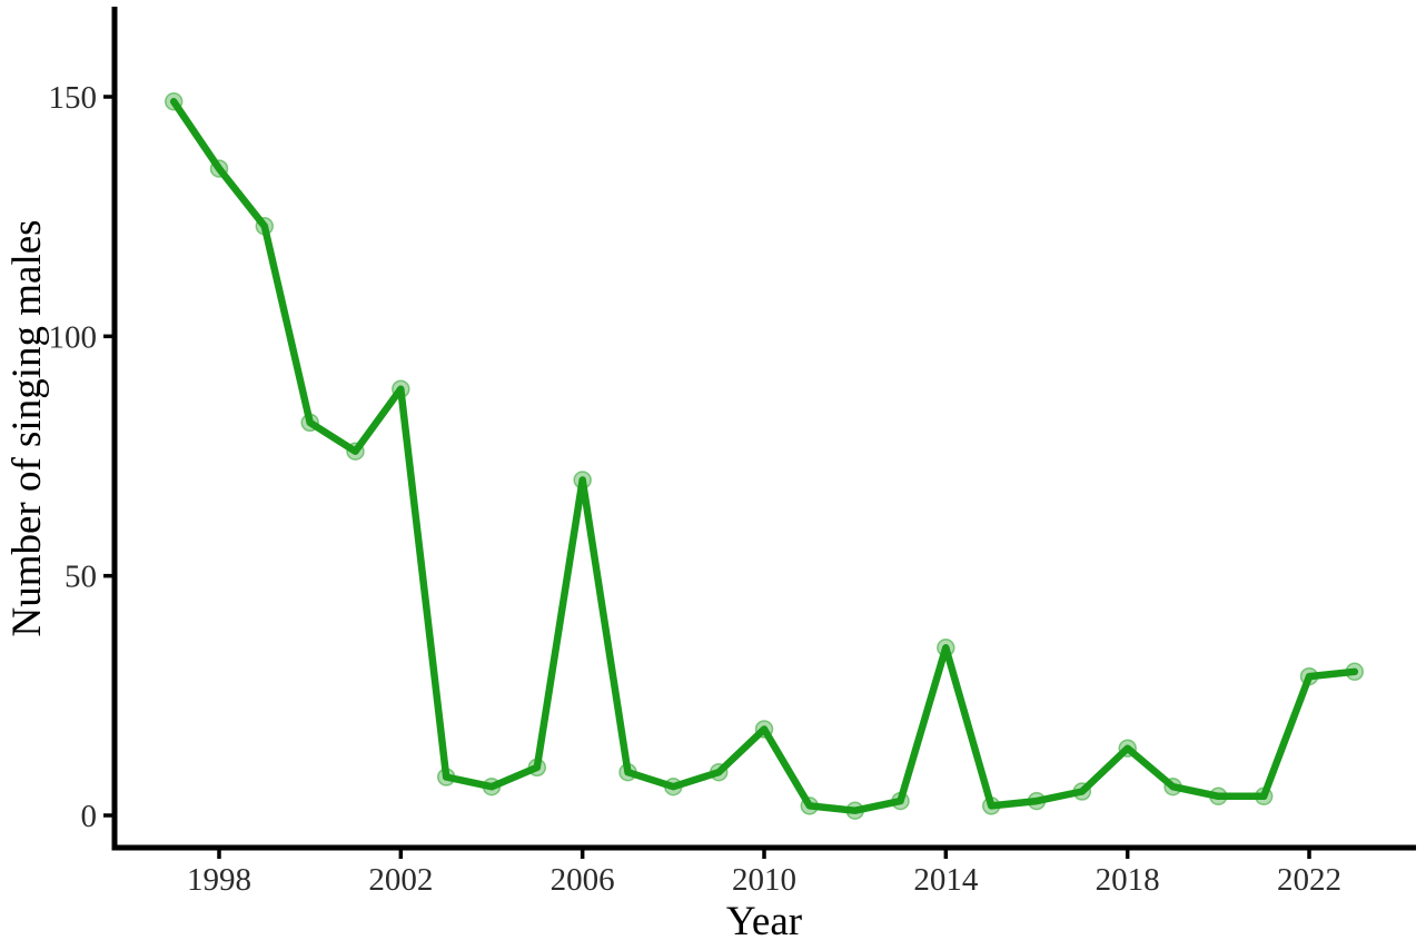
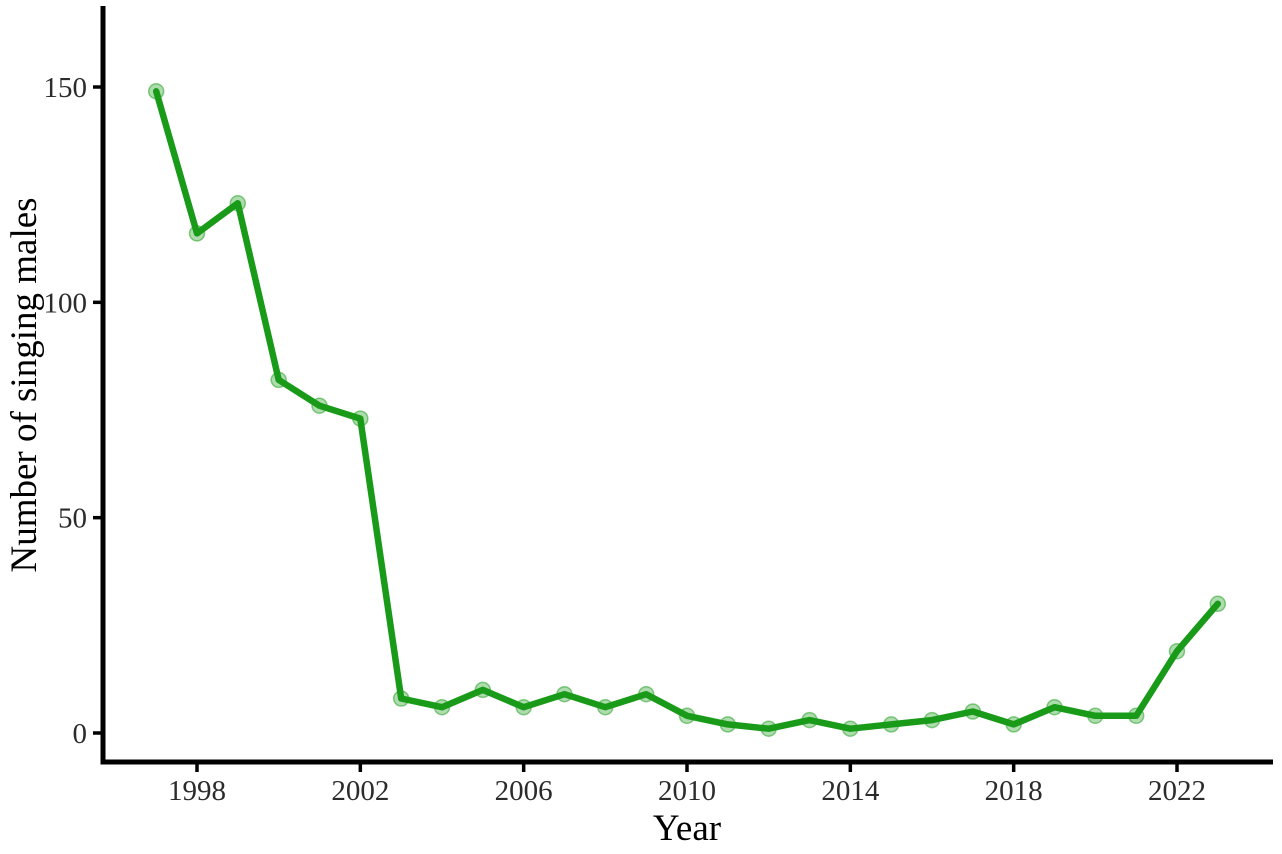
1998: 135 -> 116
2002: 89 -> 73
2006: 70 -> 6
2010: 18 -> 4
2014: 35 -> 1
2018: 14 -> 2
2022: 29 -> 19
